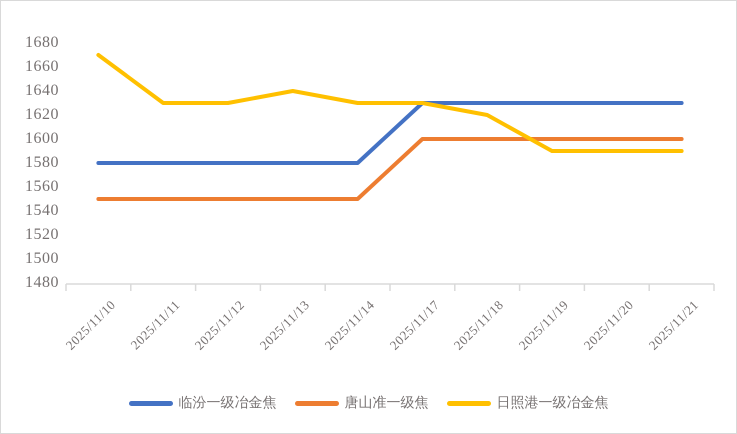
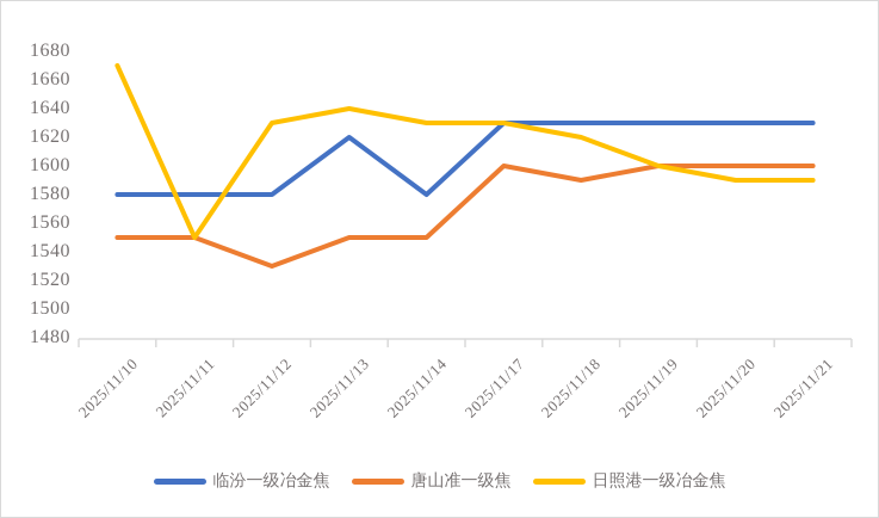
日照港一级冶金焦/2025/11/11: 1630 -> 1550
唐山准一级焦/2025/11/12: 1550 -> 1530
临汾一级冶金焦/2025/11/13: 1580 -> 1620
唐山准一级焦/2025/11/18: 1600 -> 1590
日照港一级冶金焦/2025/11/19: 1590 -> 1600
